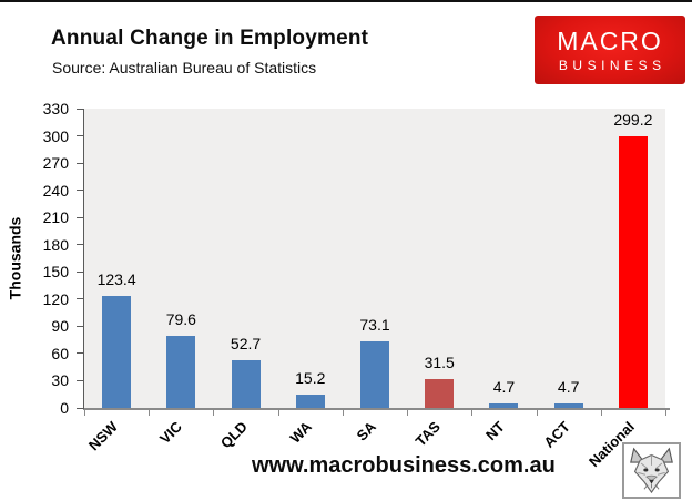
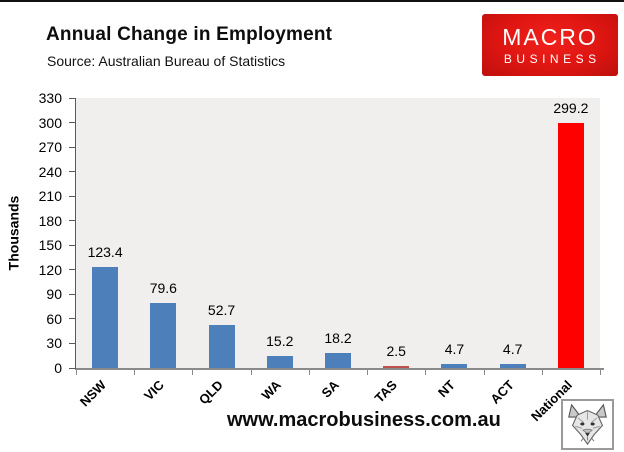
SA: 73.1 -> 18.2
TAS: 31.5 -> 2.5
